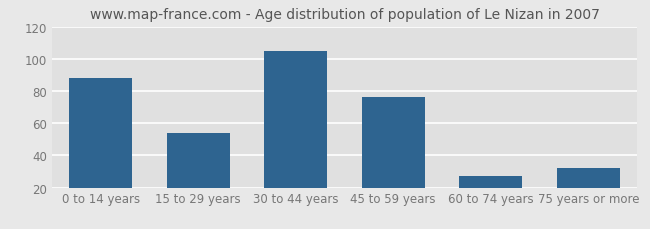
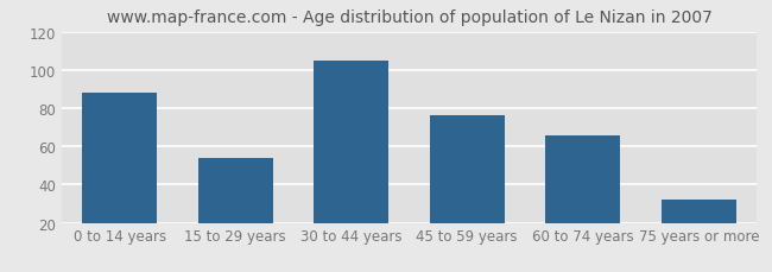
60 to 74 years: 27 -> 66
